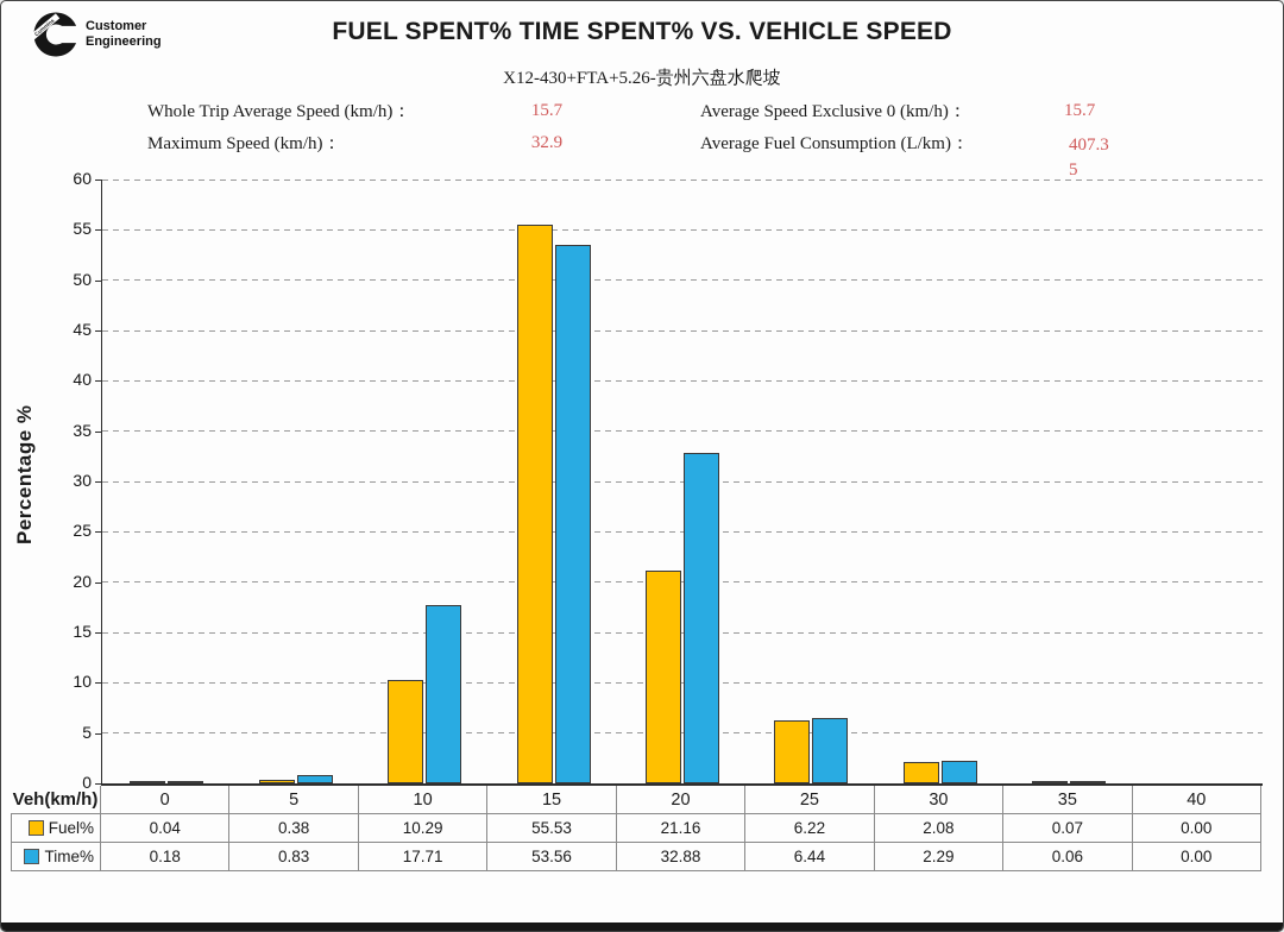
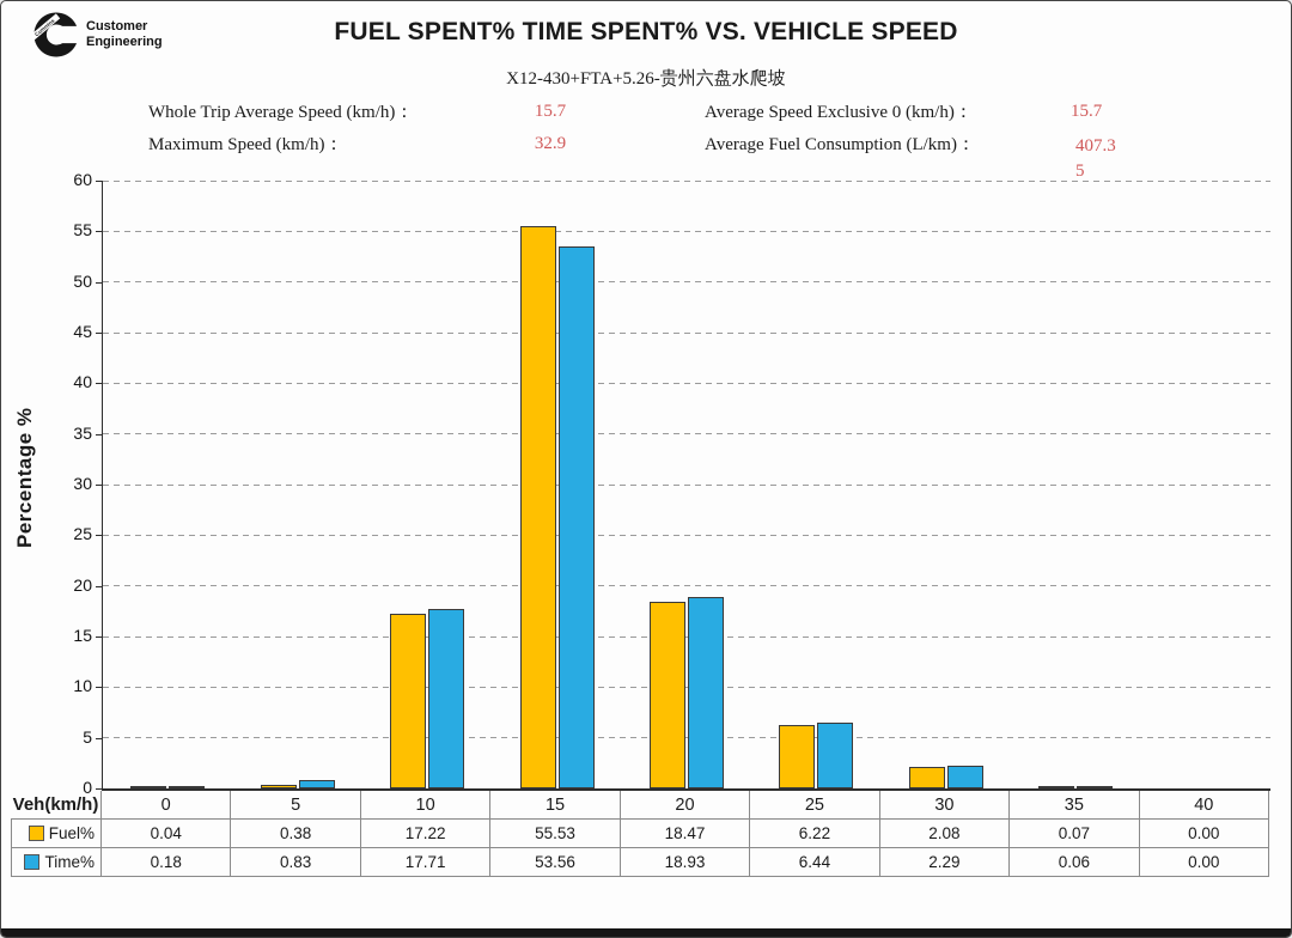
Fuel%/10: 10.29 -> 17.22
Fuel%/20: 21.16 -> 18.47
Time%/20: 32.88 -> 18.93
